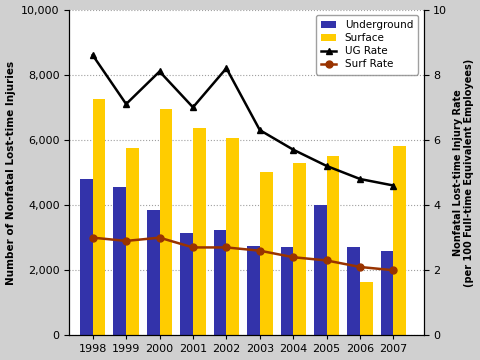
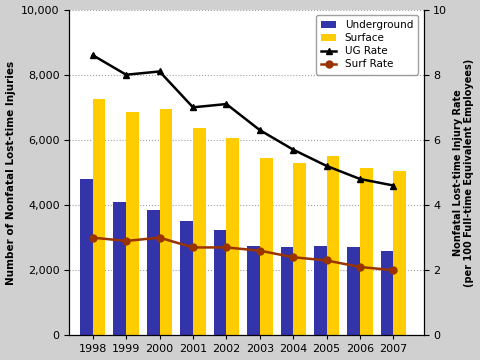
Underground/1999: 4,550 -> 4,100
UG Rate/1999: 7.1 -> 8.0
Surface/1999: 5,750 -> 6,850
Underground/2001: 3,150 -> 3,500
UG Rate/2002: 8.2 -> 7.1
Surface/2003: 5,000 -> 5,450
Underground/2005: 4,000 -> 2,750
Surface/2006: 1,650 -> 5,150
Surface/2007: 5,800 -> 5,050
